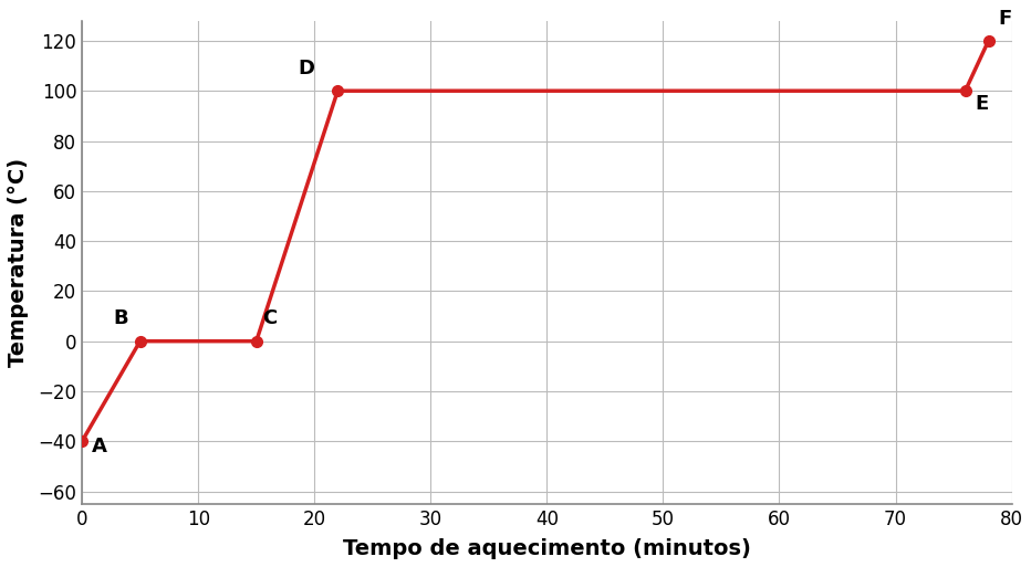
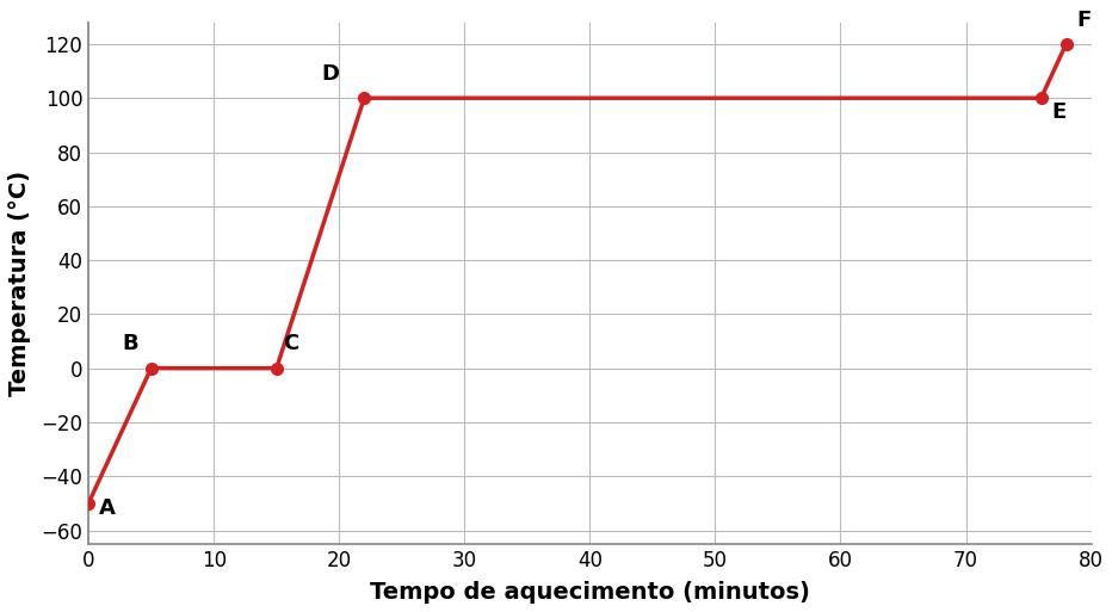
0: -40 -> -50
